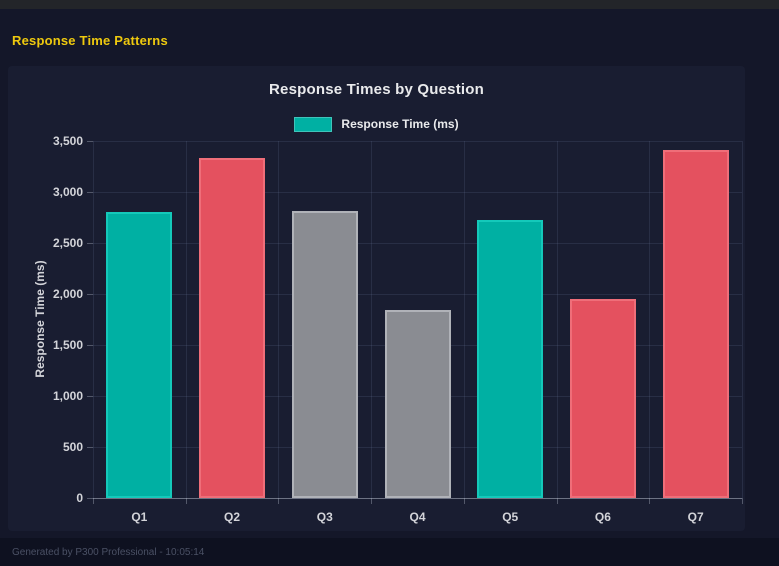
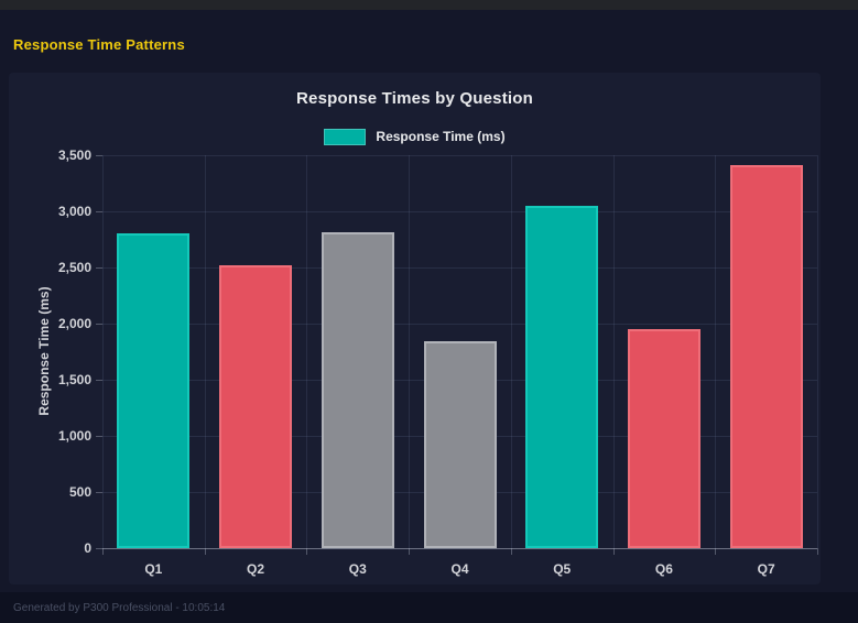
Q2: 3330 -> 2520
Q5: 2730 -> 3050
